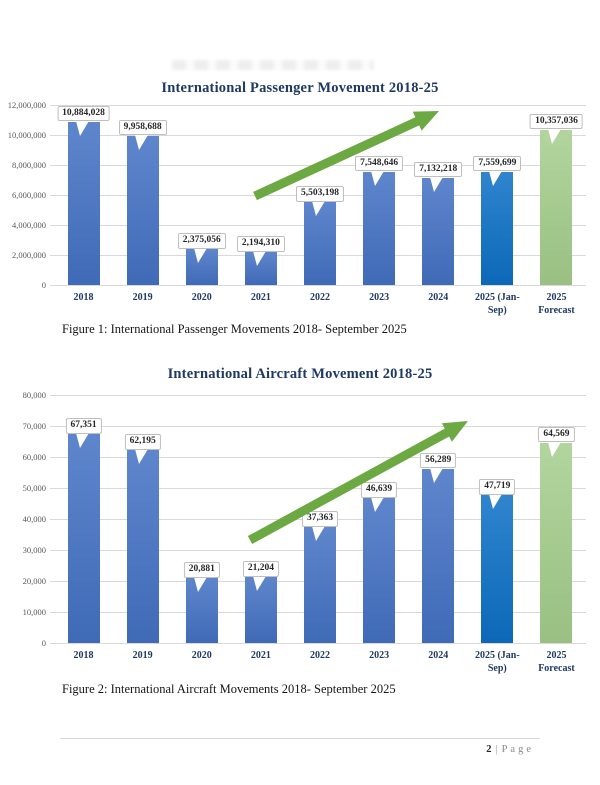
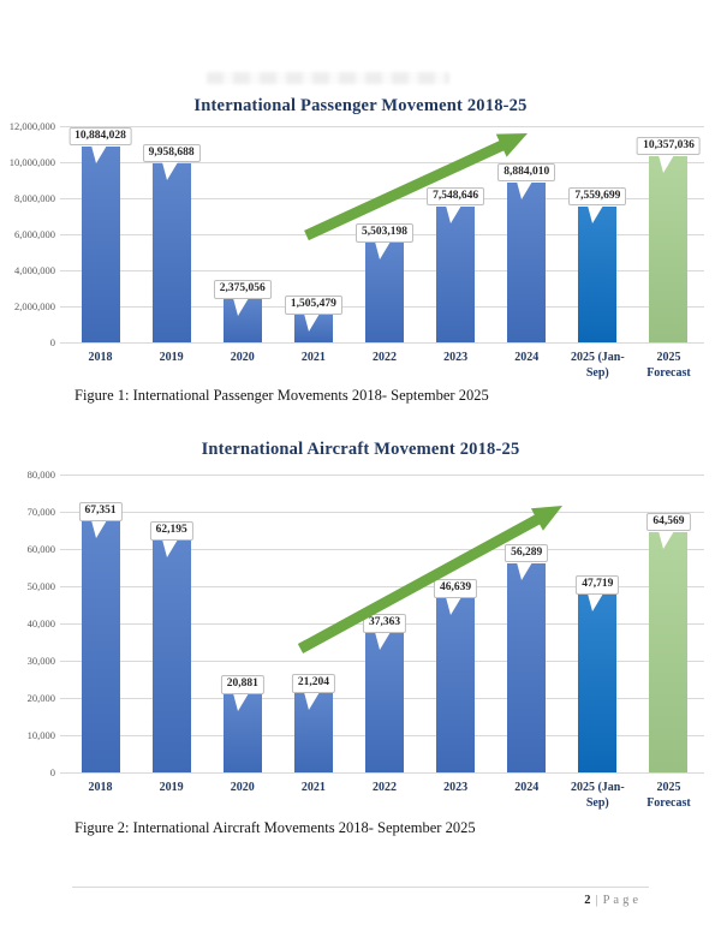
International Passenger Movement 2018-25/2021: 2,194,310 -> 1,505,479
International Passenger Movement 2018-25/2024: 7,132,218 -> 8,884,010
